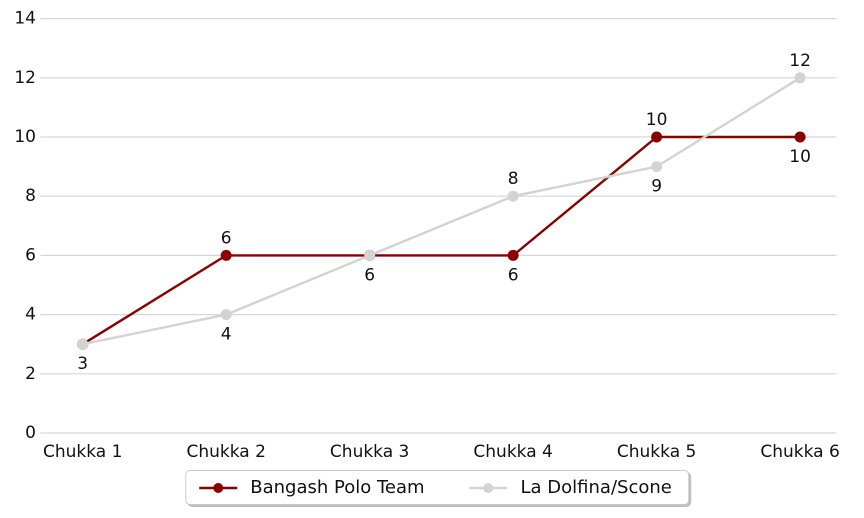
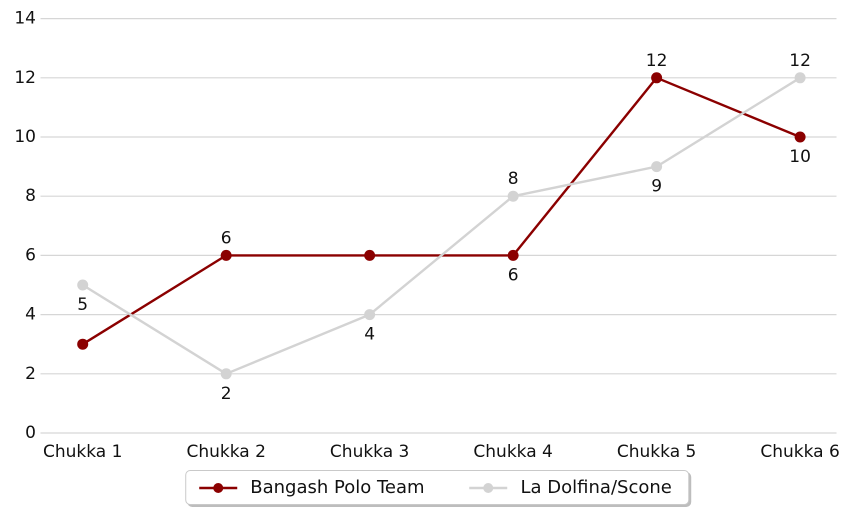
La Dolfina/Scone/Chukka 1: 3 -> 5
La Dolfina/Scone/Chukka 2: 4 -> 2
La Dolfina/Scone/Chukka 3: 6 -> 4
Bangash Polo Team/Chukka 5: 10 -> 12
